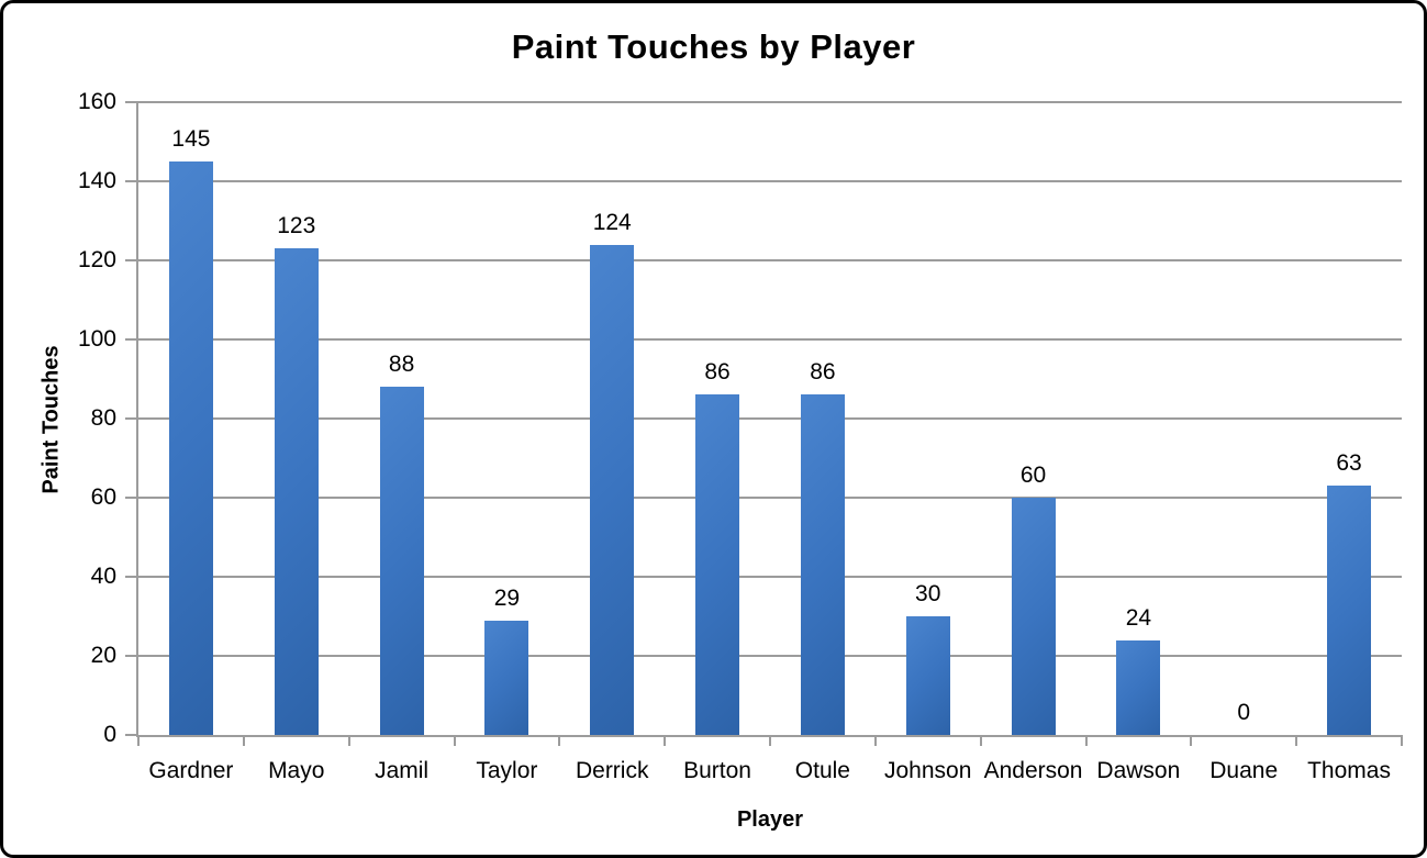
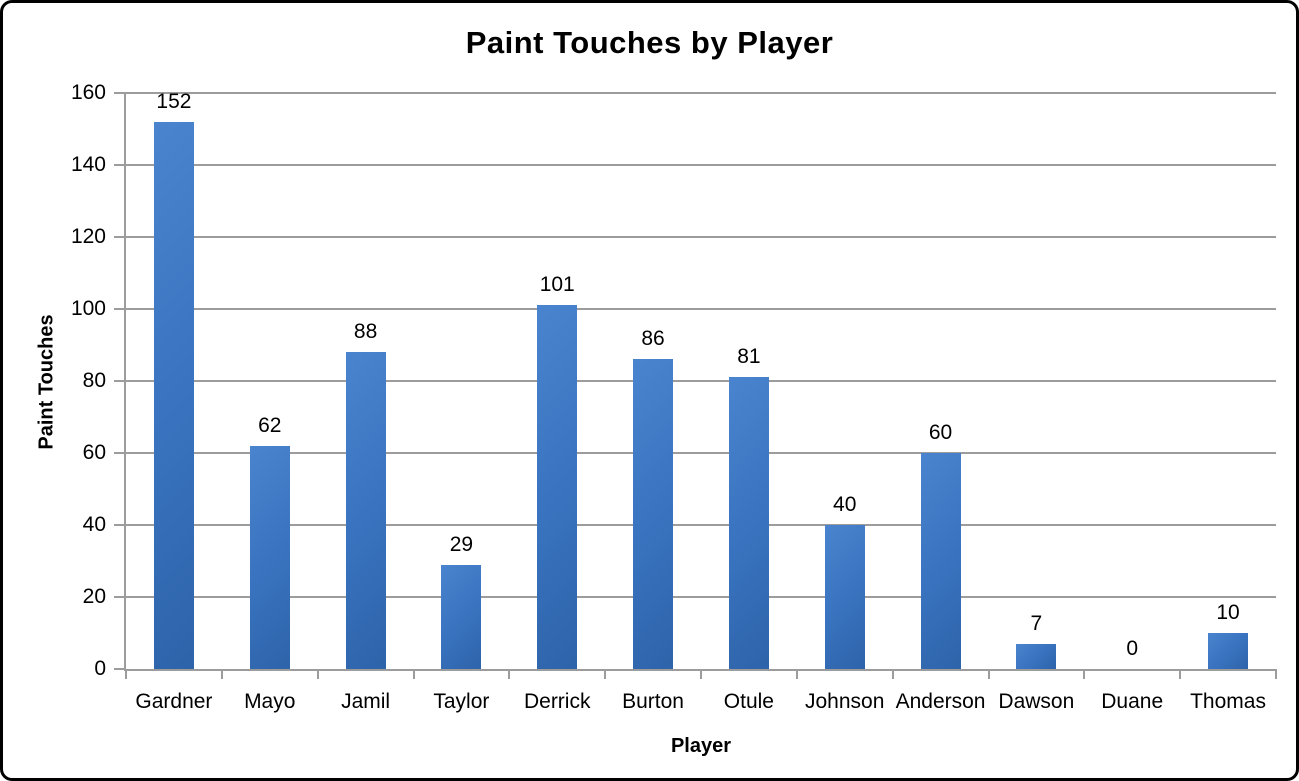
Gardner: 145 -> 152
Mayo: 123 -> 62
Derrick: 124 -> 101
Otule: 86 -> 81
Johnson: 30 -> 40
Dawson: 24 -> 7
Thomas: 63 -> 10
